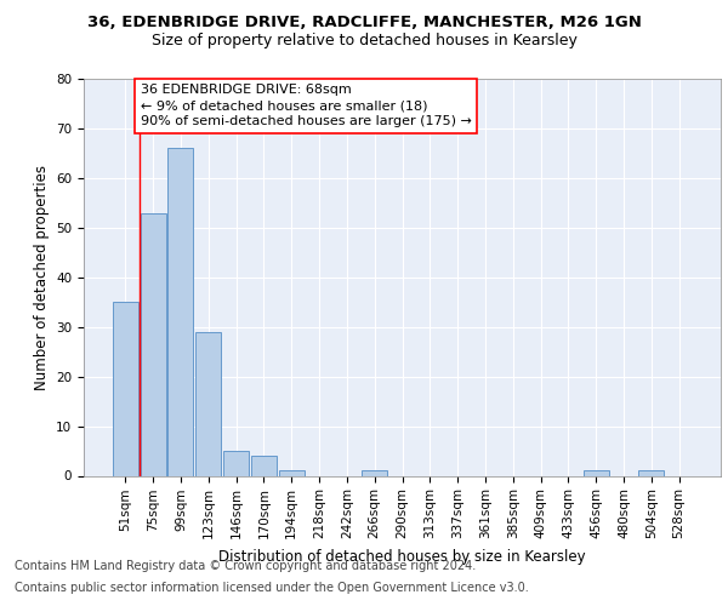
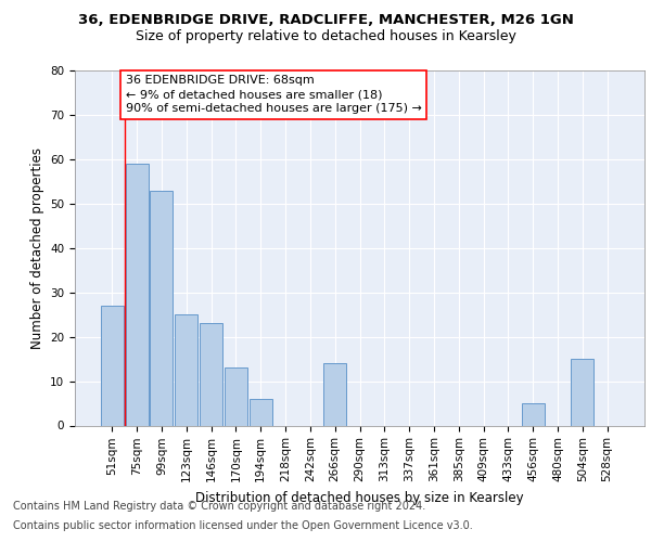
51sqm: 35 -> 27
75sqm: 53 -> 59
99sqm: 66 -> 53
123sqm: 29 -> 25
146sqm: 5 -> 23
170sqm: 4 -> 13
194sqm: 1 -> 6
266sqm: 1 -> 14
456sqm: 1 -> 5
504sqm: 1 -> 15
